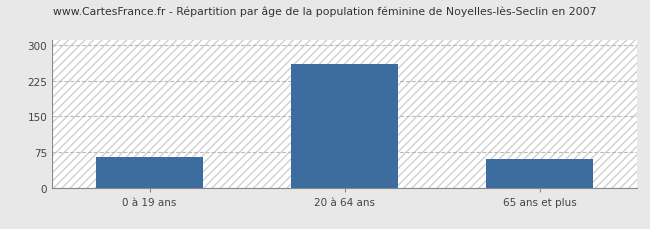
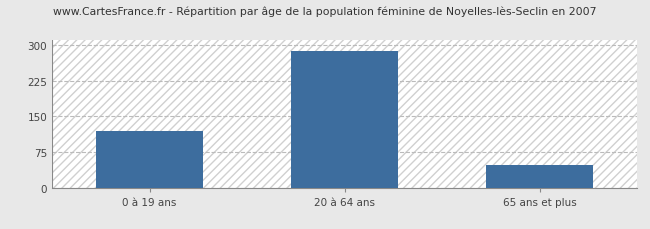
0 à 19 ans: 65 -> 120
20 à 64 ans: 260 -> 287
65 ans et plus: 60 -> 47
